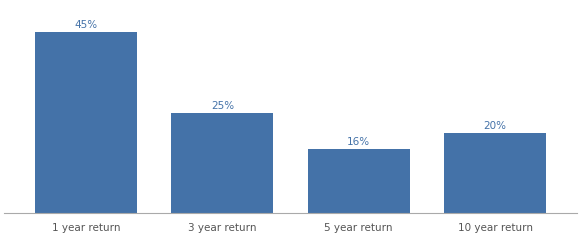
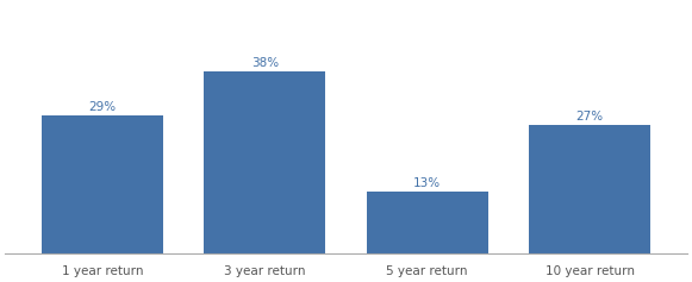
1 year return: 45% -> 29%
3 year return: 25% -> 38%
5 year return: 16% -> 13%
10 year return: 20% -> 27%
